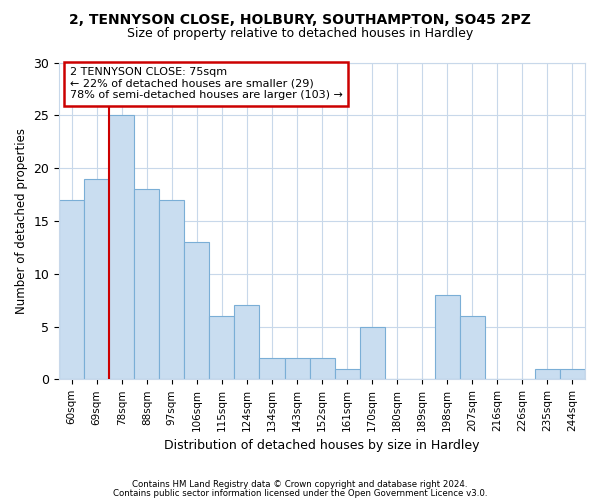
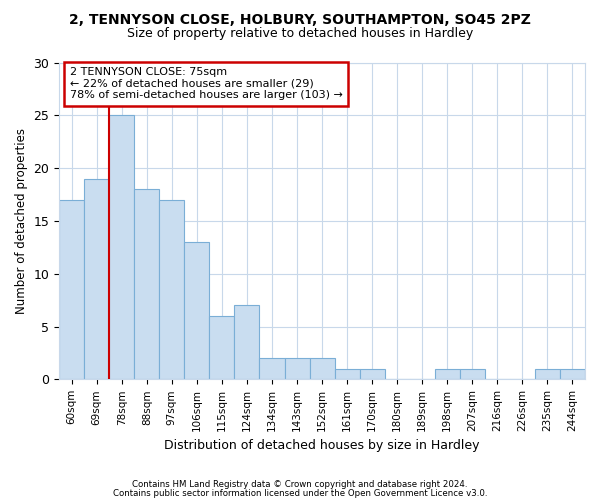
170sqm: 5 -> 1
198sqm: 8 -> 1
207sqm: 6 -> 1
